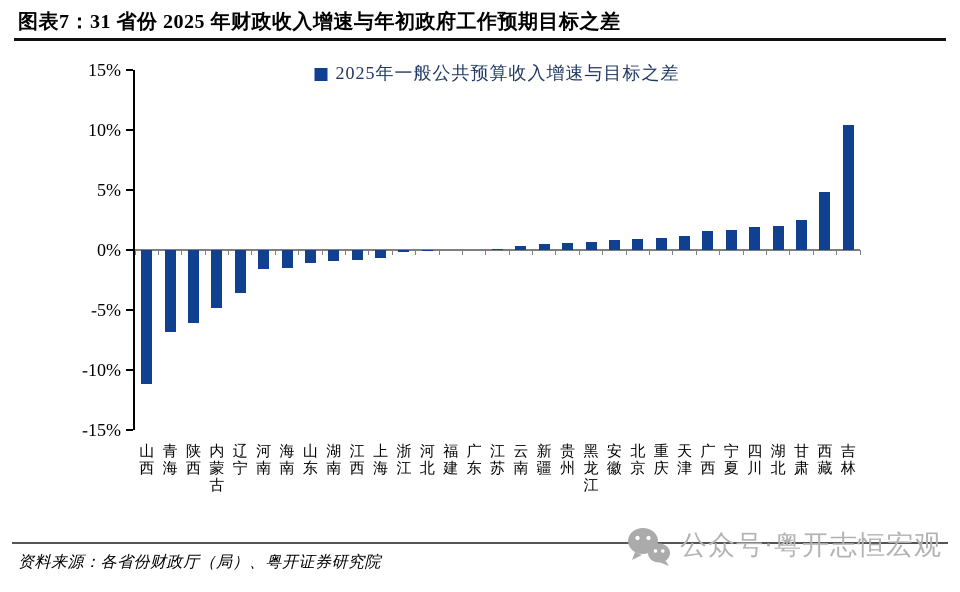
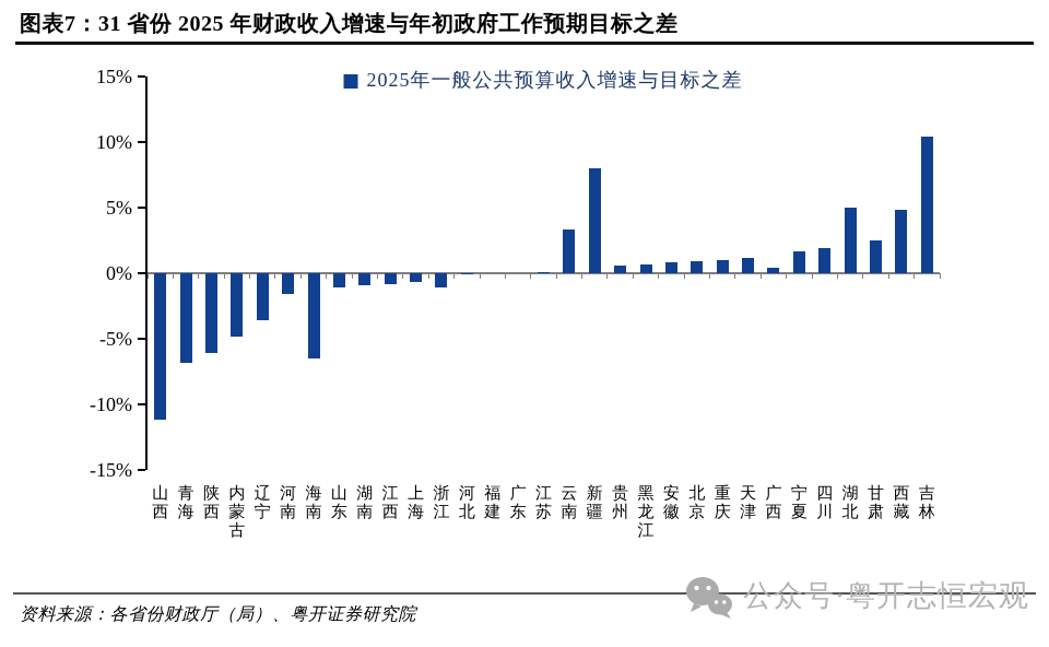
海南: -1.5% -> -6.5%
浙江: -0.2% -> -1.1%
云南: 0.3% -> 3.3%
新疆: 0.5% -> 8.0%
广西: 1.6% -> 0.4%
湖北: 2.0% -> 5.0%
